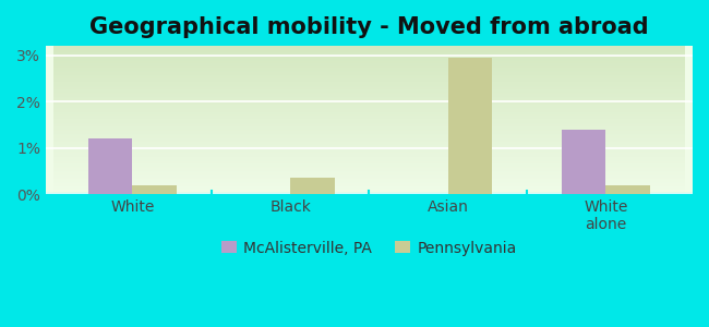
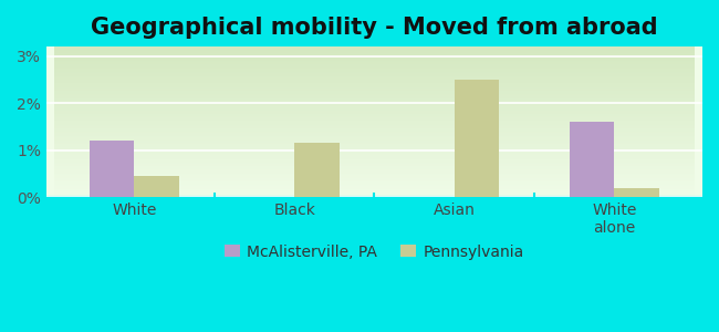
Pennsylvania/White: 0.20% -> 0.45%
Pennsylvania/Black: 0.35% -> 1.15%
Pennsylvania/Asian: 2.95% -> 2.50%
McAlisterville, PA/White alone: 1.4% -> 1.6%
